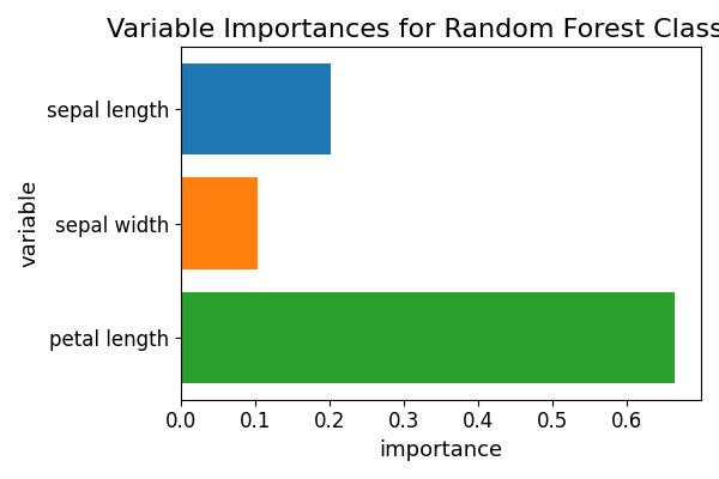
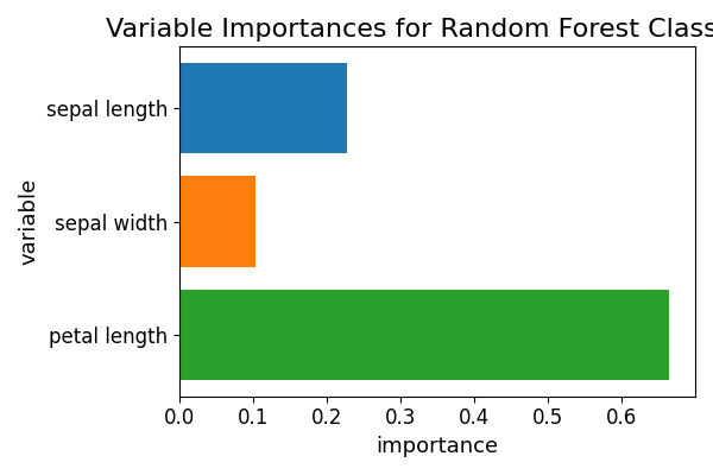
sepal length: 0.202 -> 0.228
